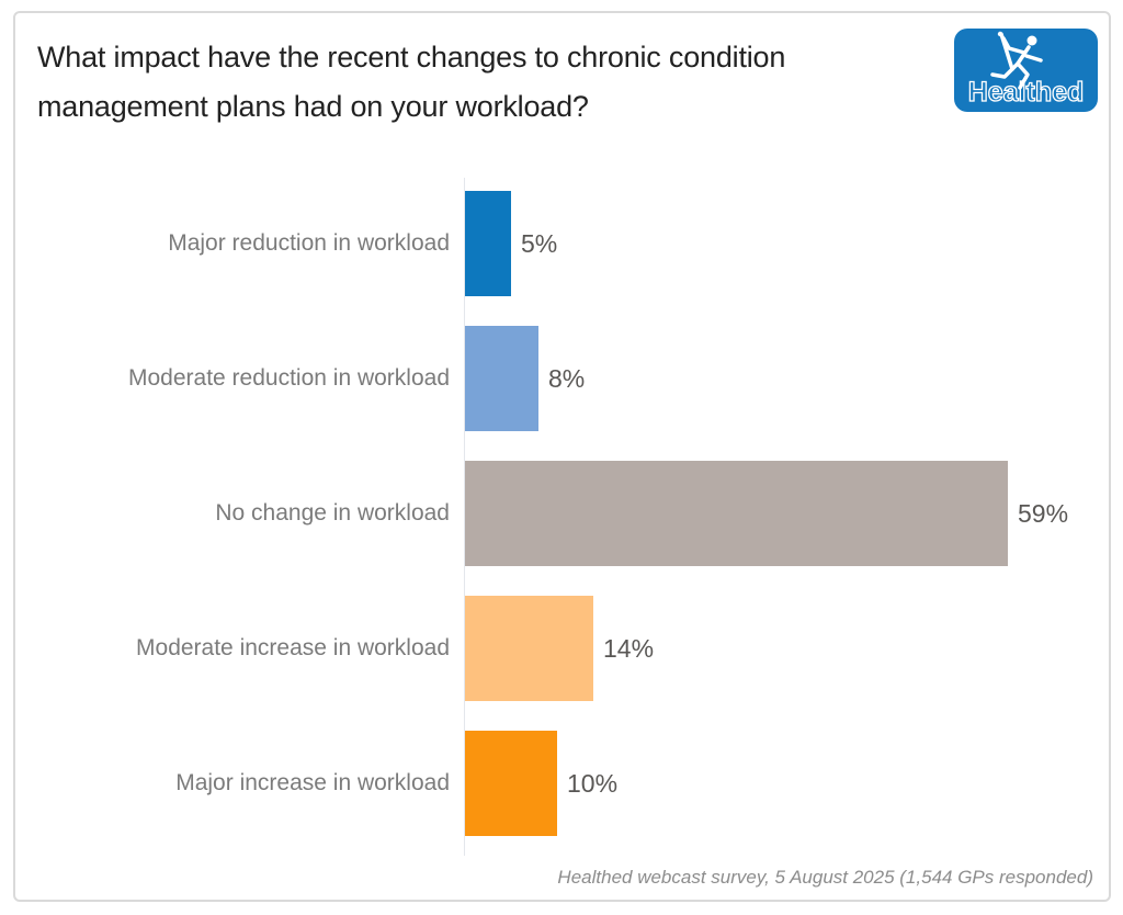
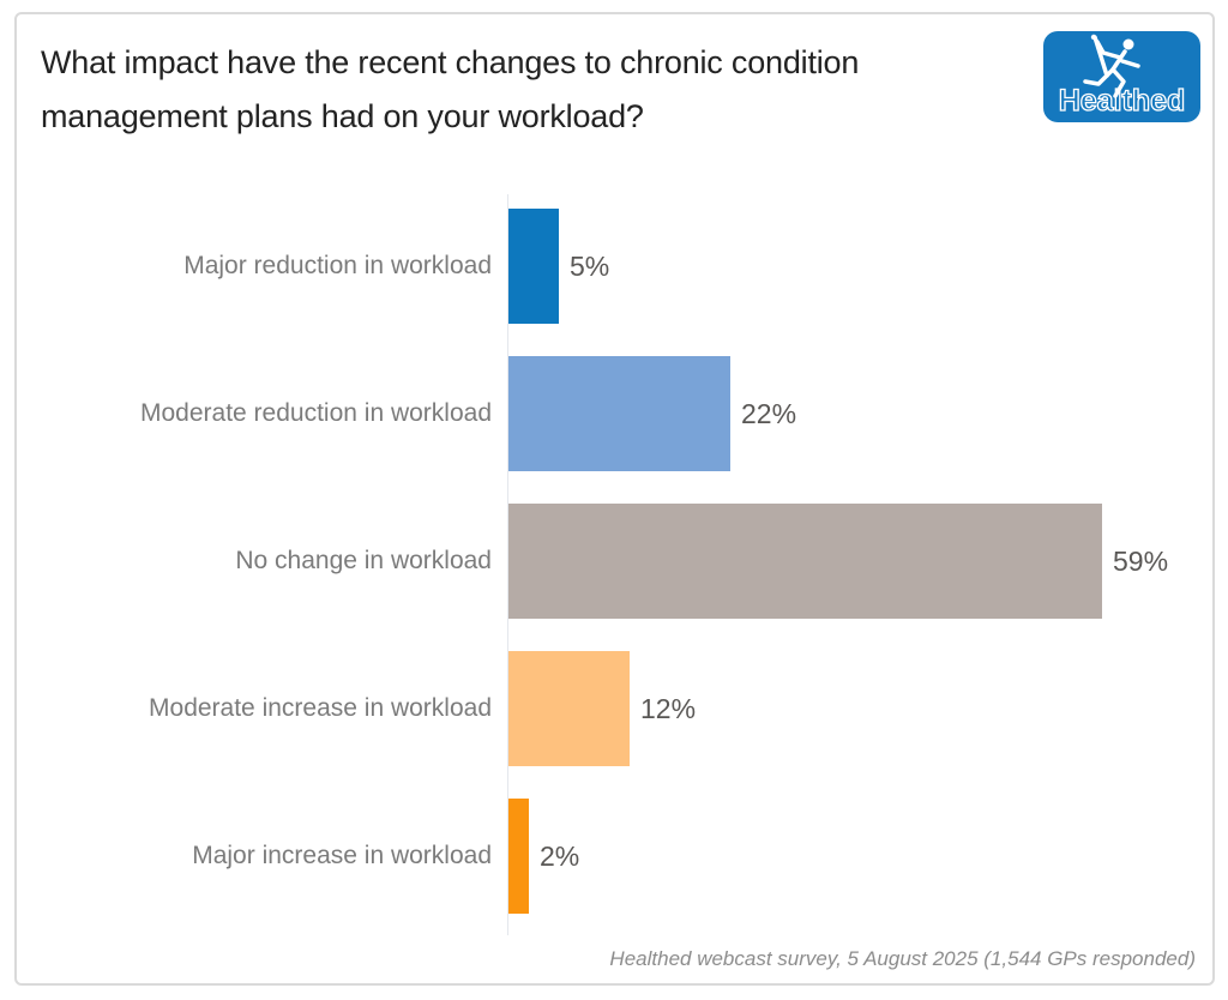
Moderate reduction in workload: 8% -> 22%
Moderate increase in workload: 14% -> 12%
Major increase in workload: 10% -> 2%
